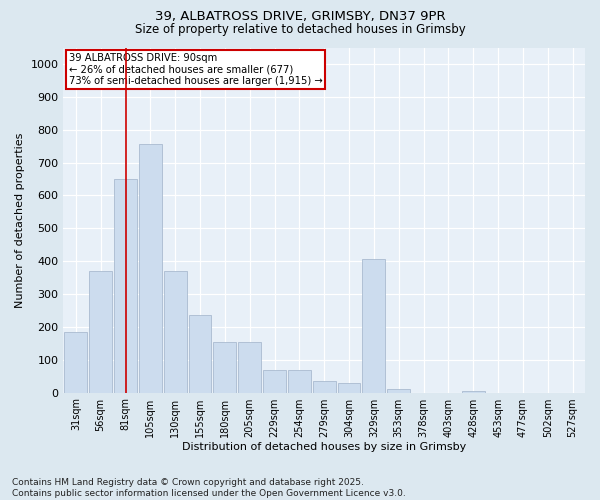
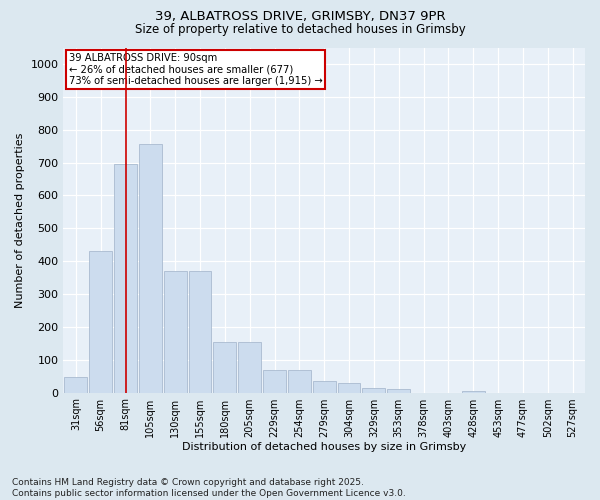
31sqm: 185 -> 48
56sqm: 370 -> 430
81sqm: 650 -> 695
155sqm: 235 -> 370
329sqm: 405 -> 15
